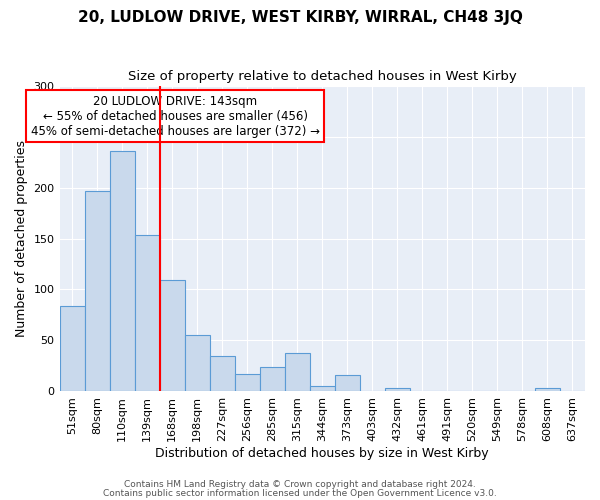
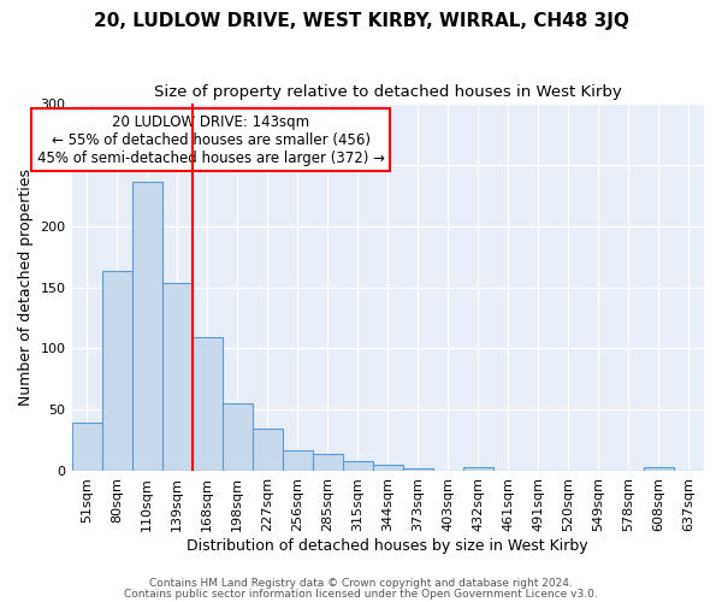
51sqm: 84 -> 40
80sqm: 197 -> 163
285sqm: 24 -> 14
315sqm: 38 -> 8
373sqm: 16 -> 2
